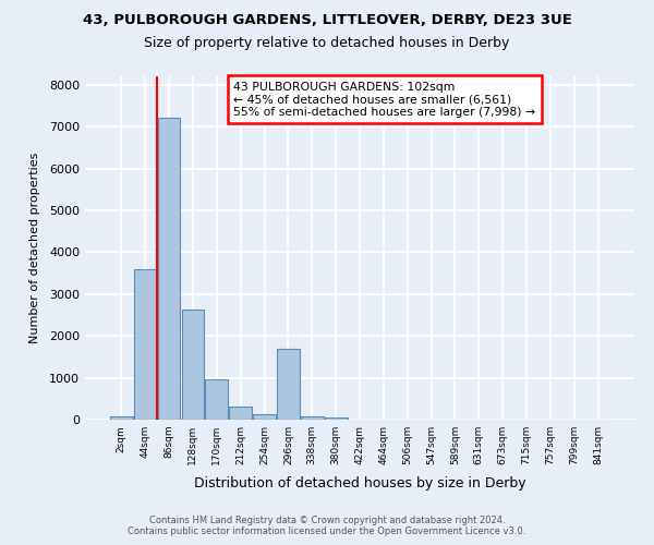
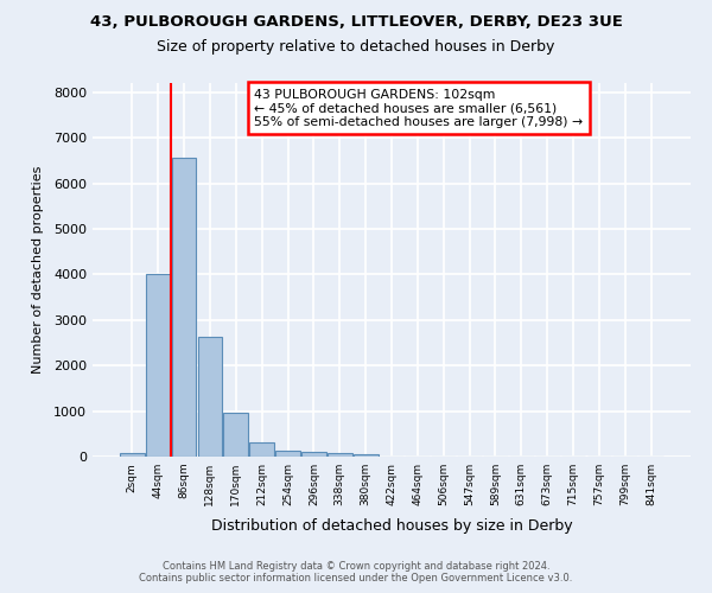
44sqm: 3600 -> 4000
86sqm: 7200 -> 6560
296sqm: 1700 -> 110
